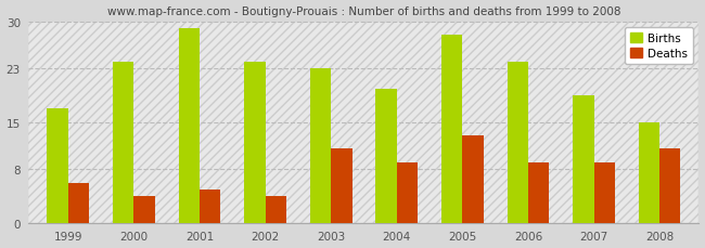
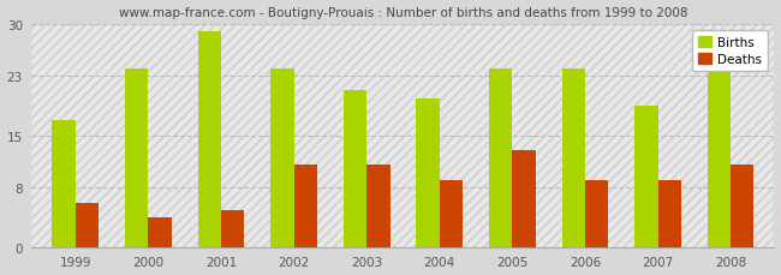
Deaths/2002: 4 -> 11
Births/2003: 23 -> 21
Births/2005: 28 -> 24
Births/2008: 15 -> 24
